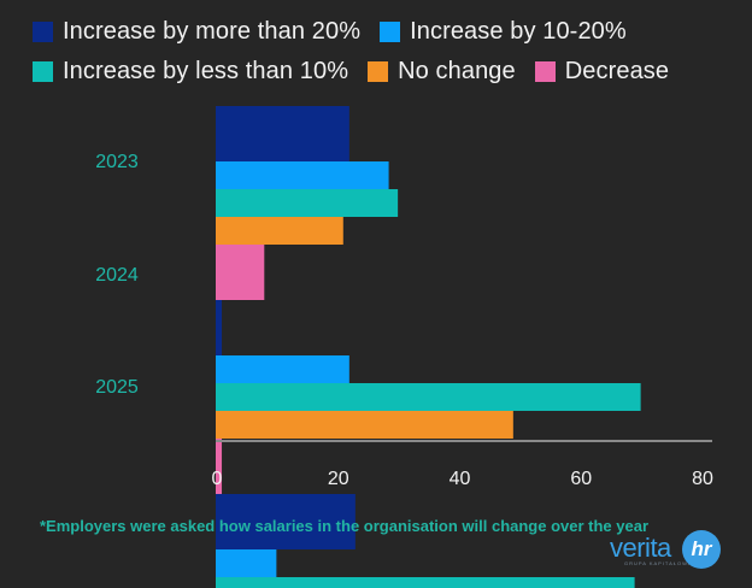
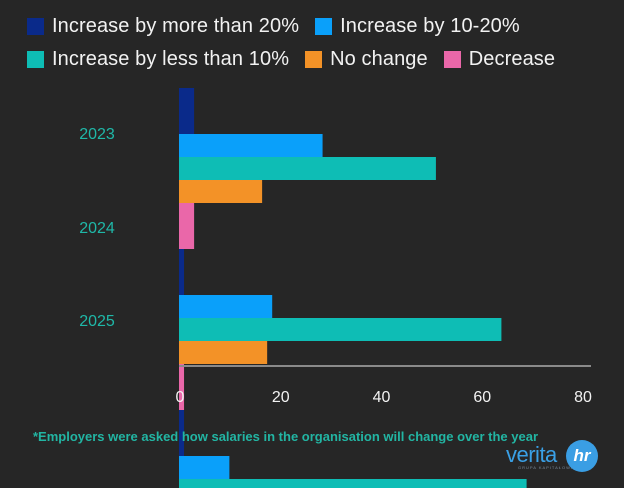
Increase by more than 20%/2023: 22 -> 3
Increase by less than 10%/2023: 30 -> 51
No change/2023: 21 -> 16
Decrease/2023: 8 -> 3
Increase by 10-20%/2024: 22 -> 18
Increase by less than 10%/2024: 70 -> 64
No change/2024: 49 -> 18
Increase by more than 20%/2025: 23 -> 1
